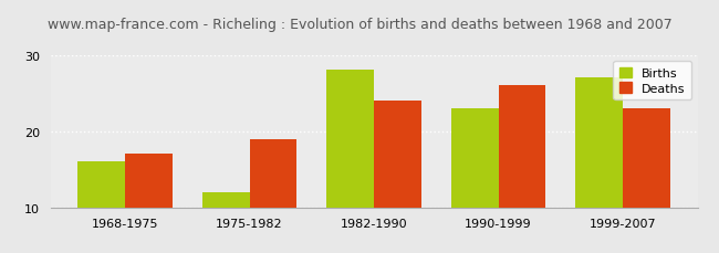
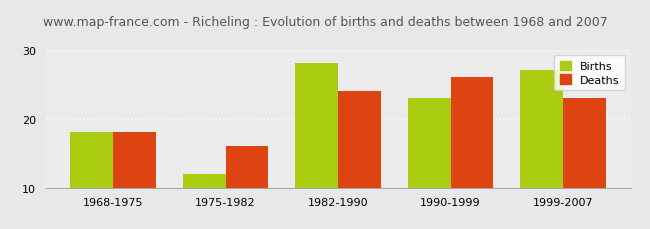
Births/1968-1975: 16 -> 18
Deaths/1968-1975: 17 -> 18
Deaths/1975-1982: 19 -> 16
